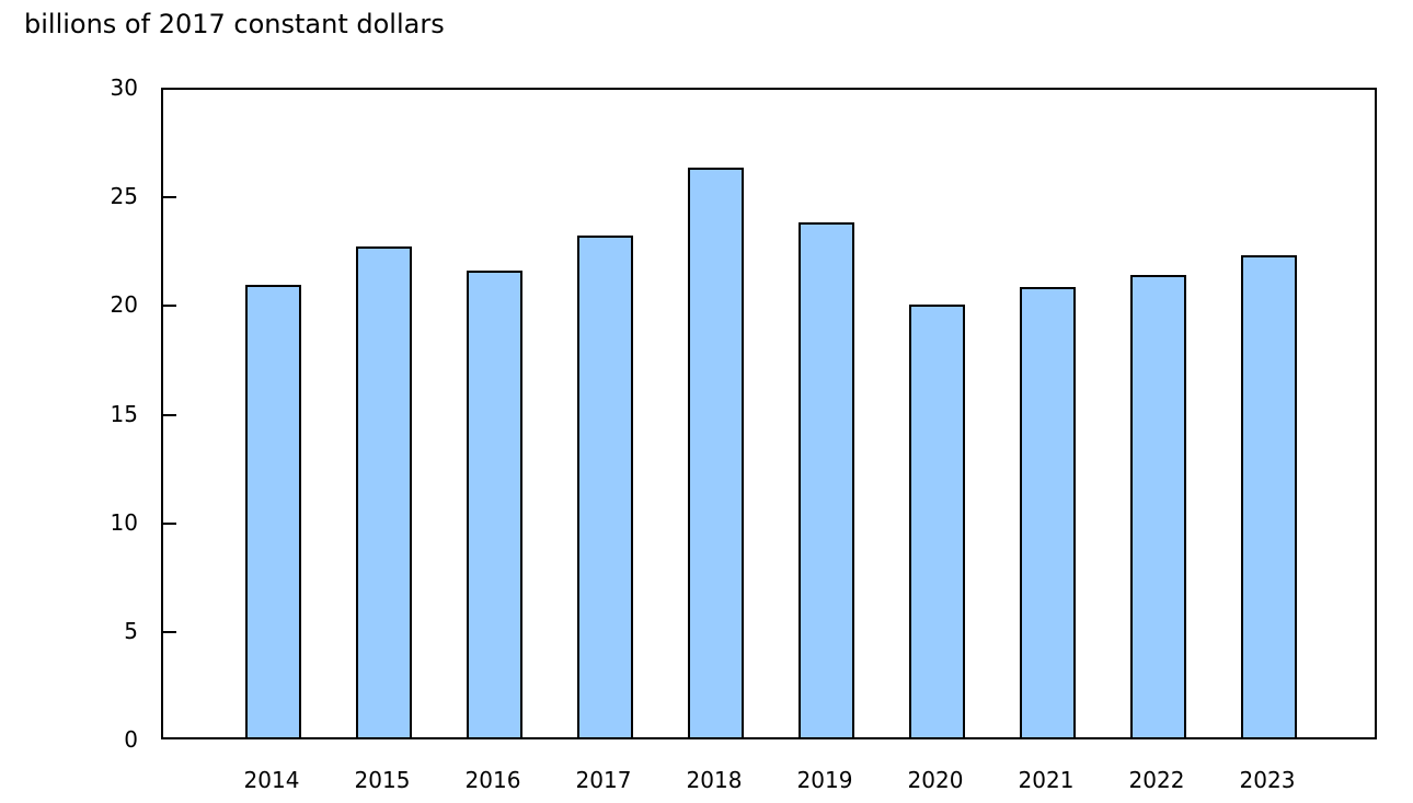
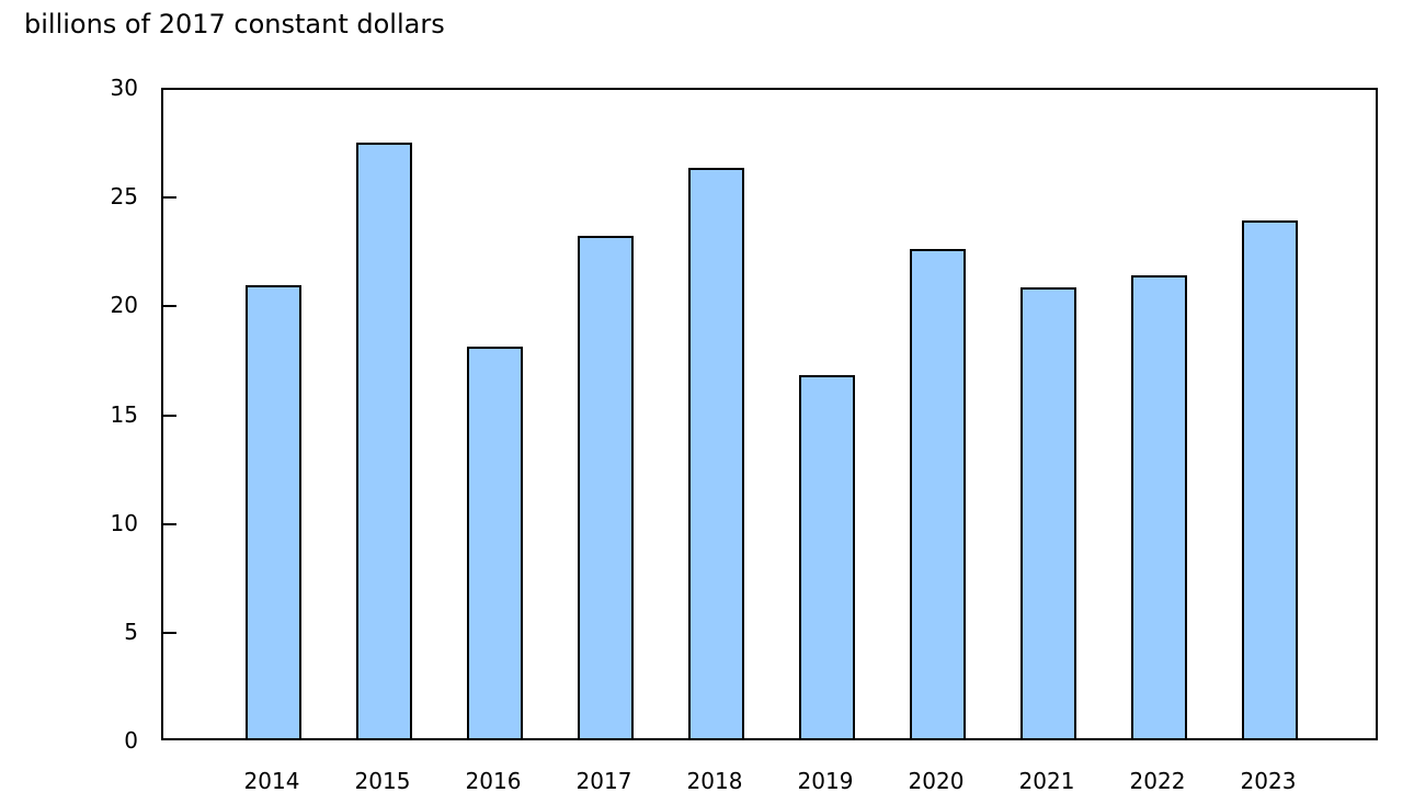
2015: 22.6 -> 27.4
2016: 21.5 -> 18.0
2019: 23.7 -> 16.7
2020: 19.9 -> 22.5
2023: 22.2 -> 23.8
